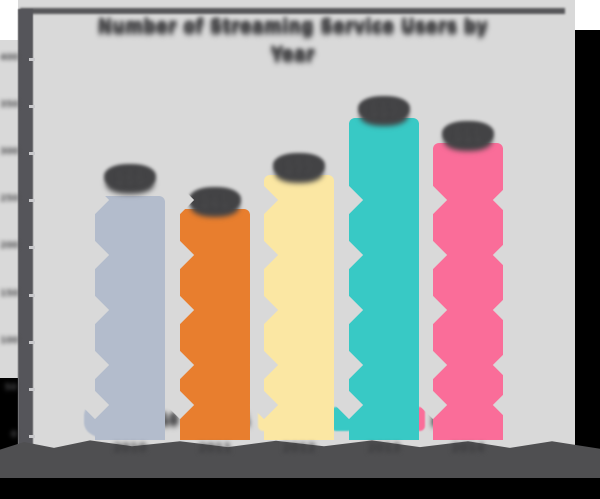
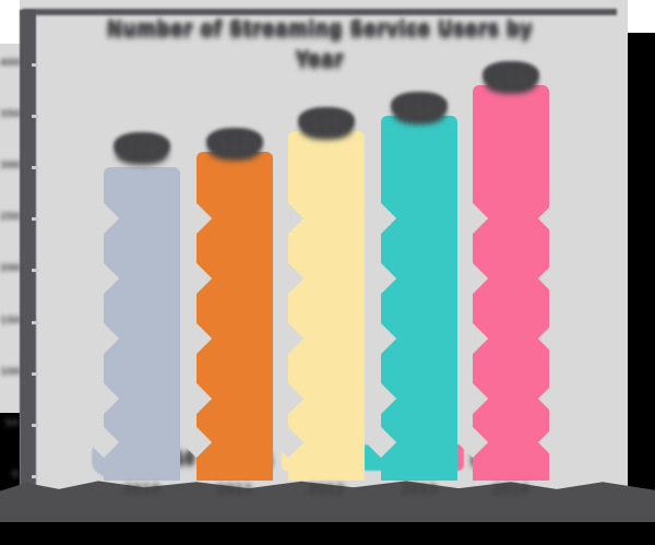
2010: 255 -> 300
2011: 241 -> 315
2012: 277 -> 335
2013: 337 -> 350
2014: 311 -> 380
